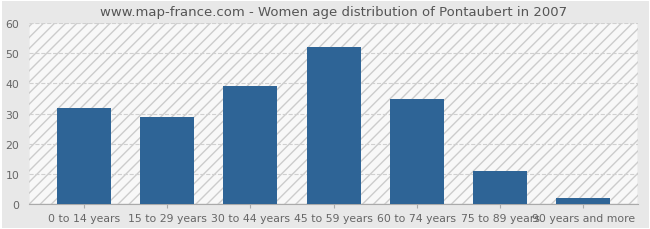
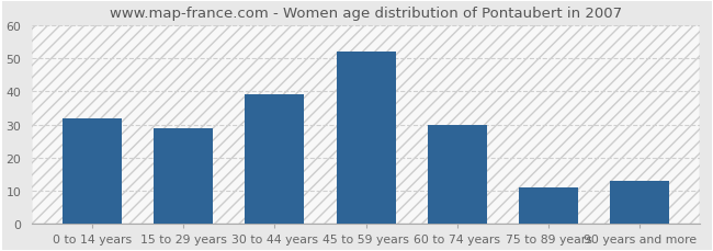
60 to 74 years: 35 -> 30
90 years and more: 2 -> 13
